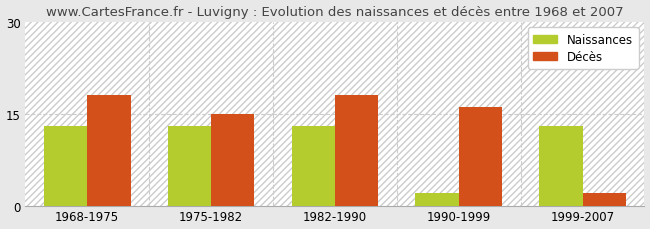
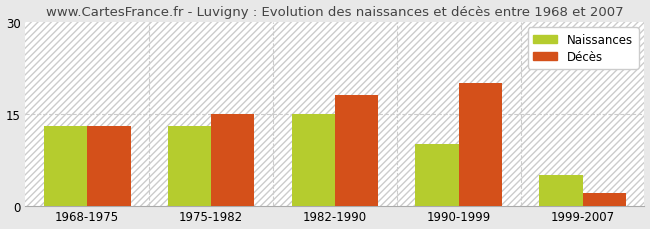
Décès/1968-1975: 18 -> 13
Naissances/1982-1990: 13 -> 15
Naissances/1990-1999: 2 -> 10
Décès/1990-1999: 16 -> 20
Naissances/1999-2007: 13 -> 5
